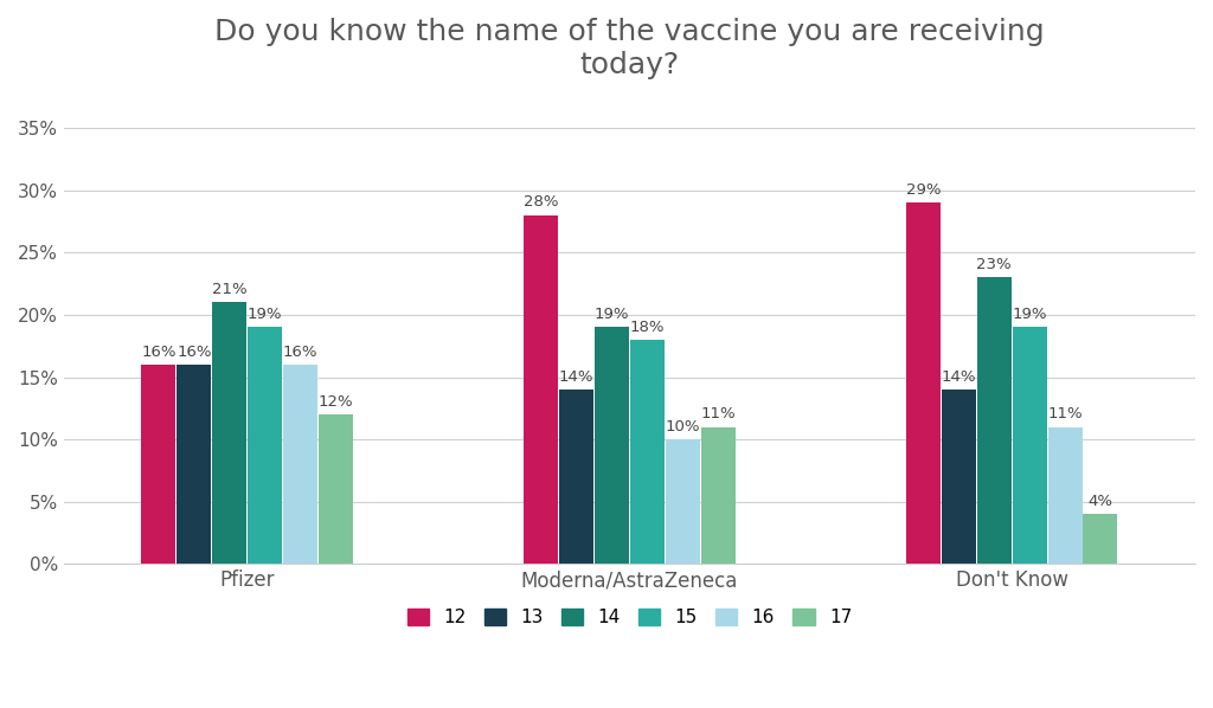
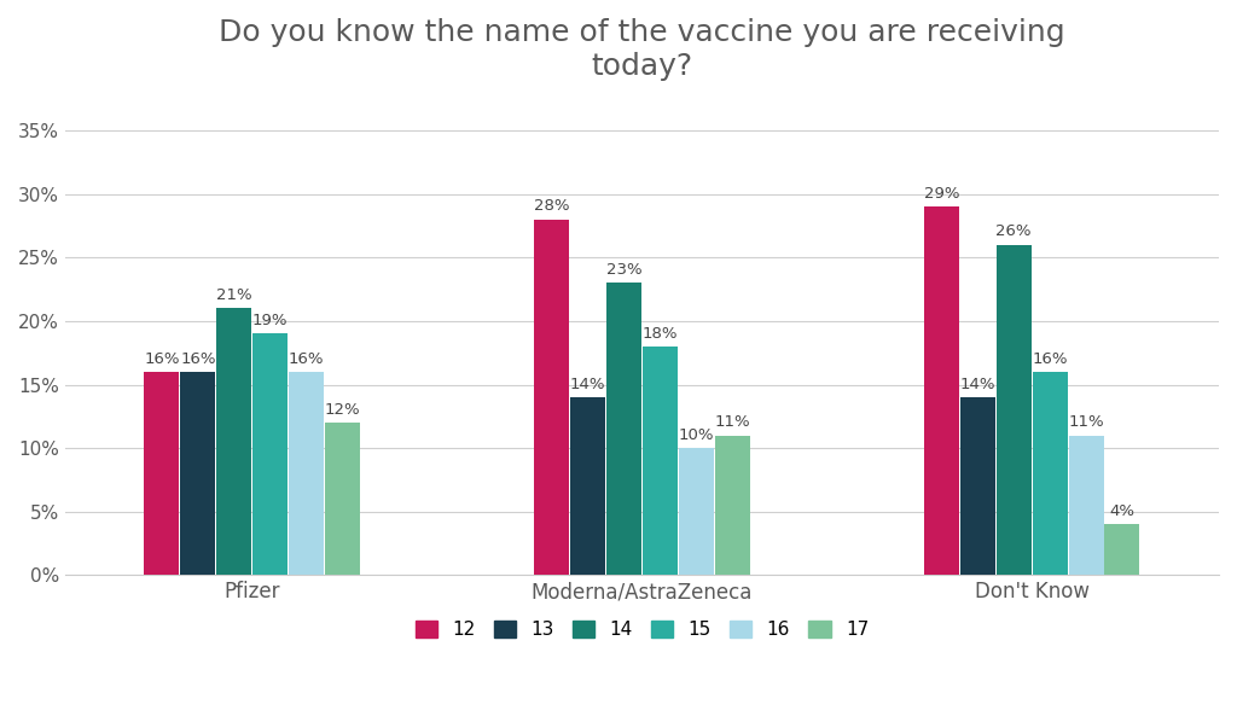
14/Moderna/AstraZeneca: 19% -> 23%
14/Don't Know: 23% -> 26%
15/Don't Know: 19% -> 16%
